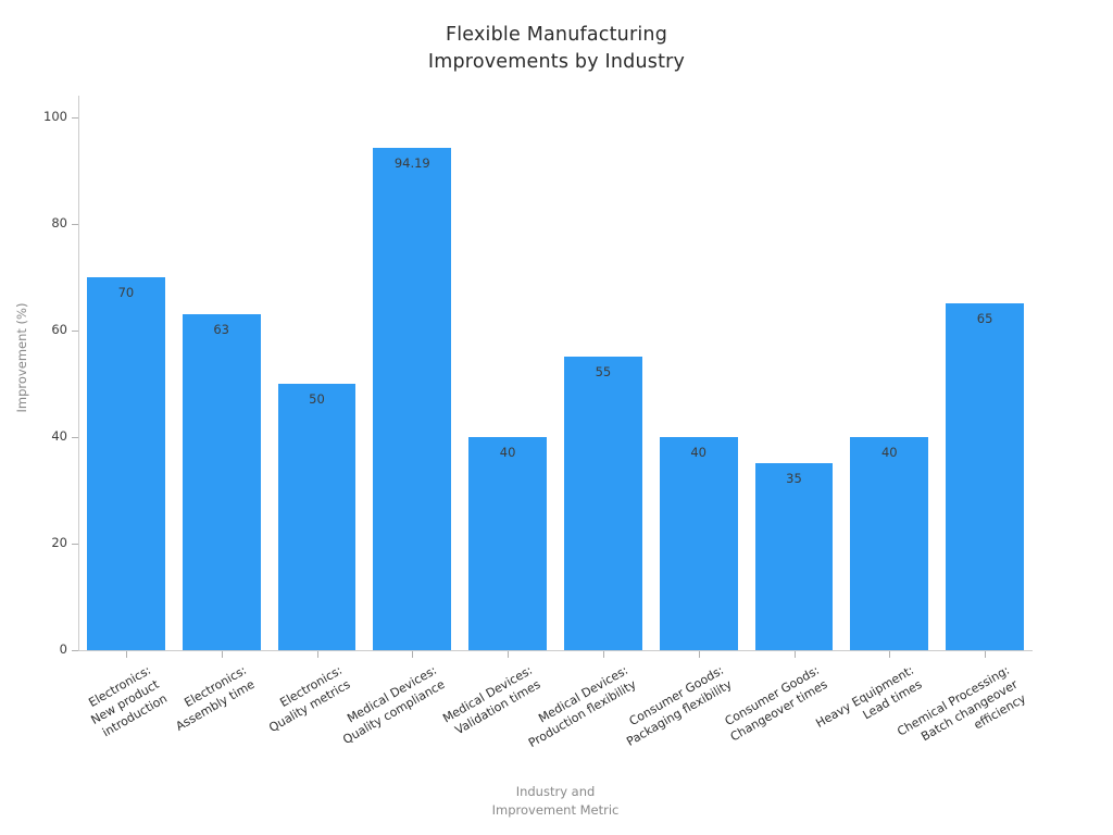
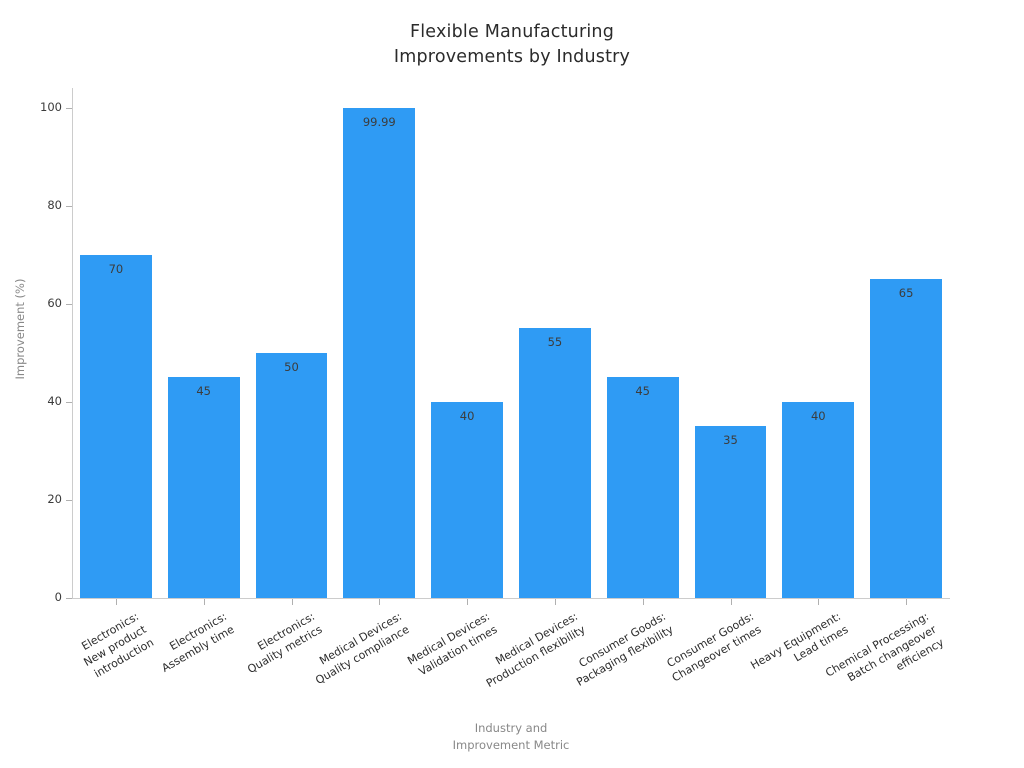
Electronics: Assembly time: 63 -> 45
Medical Devices: Quality compliance: 94.19 -> 99.99
Consumer Goods: Packaging flexibility: 40 -> 45
